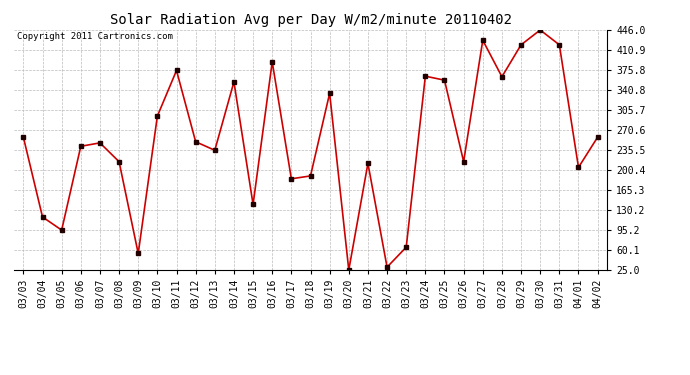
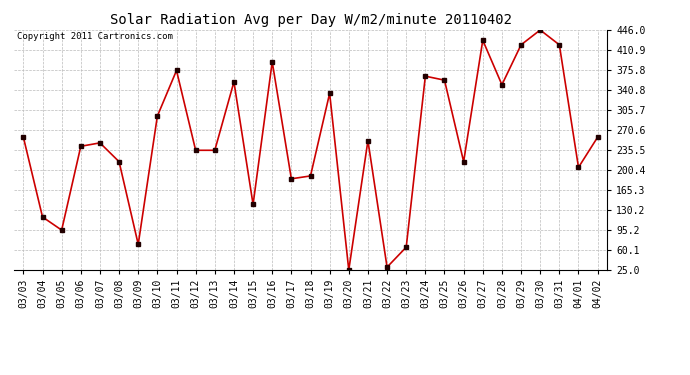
03/09: 54 -> 70
03/12: 250 -> 235
03/21: 212 -> 252
03/28: 364 -> 350
